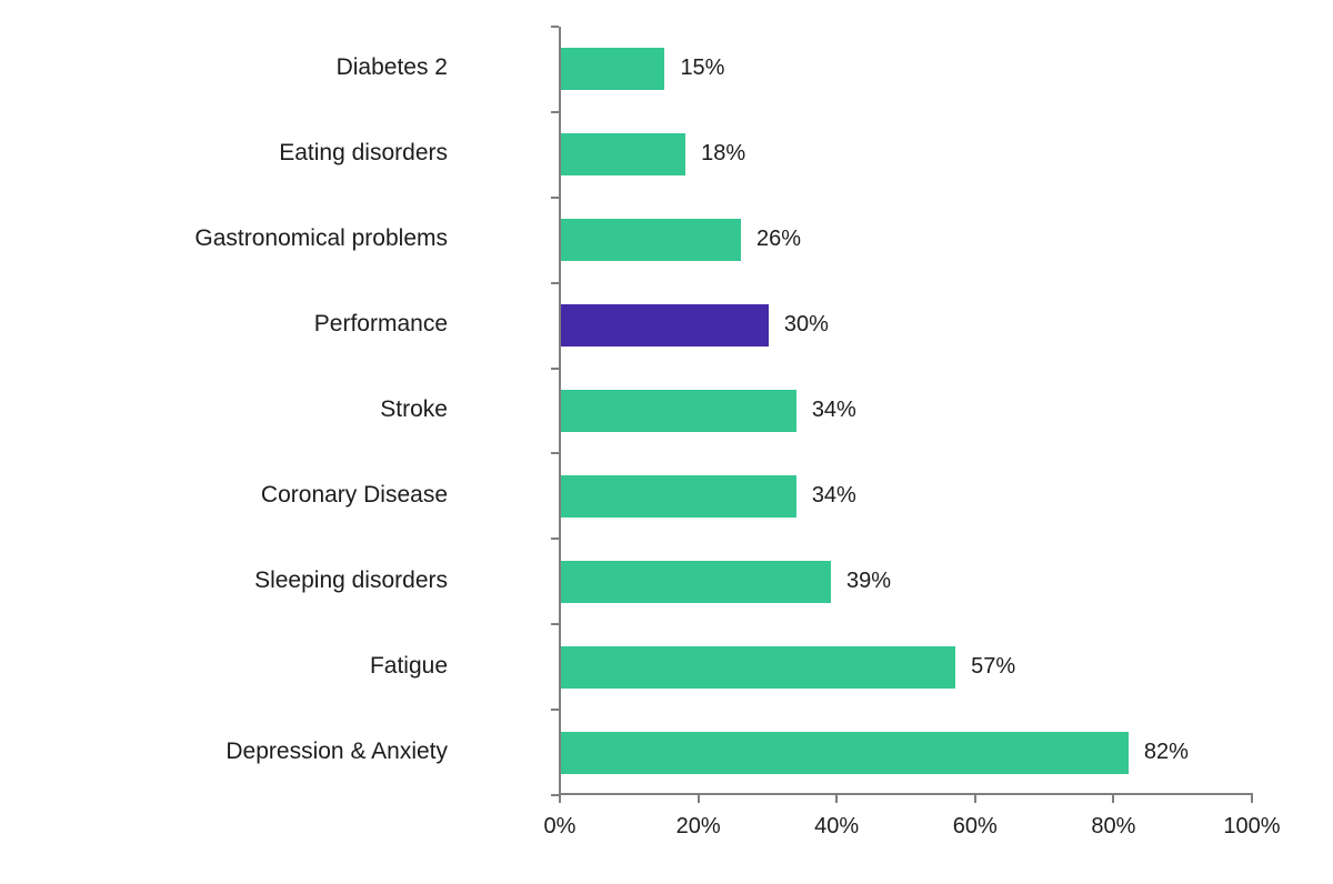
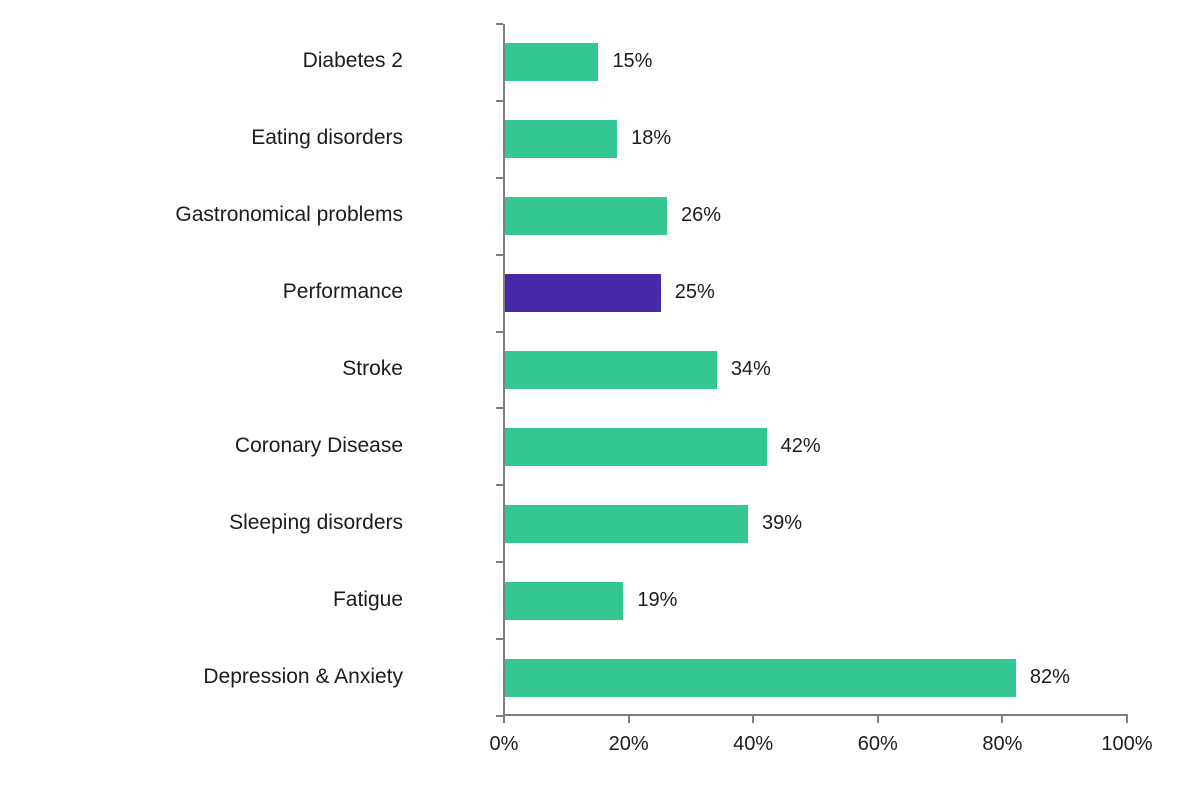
Performance: 30% -> 25%
Coronary Disease: 34% -> 42%
Fatigue: 57% -> 19%
